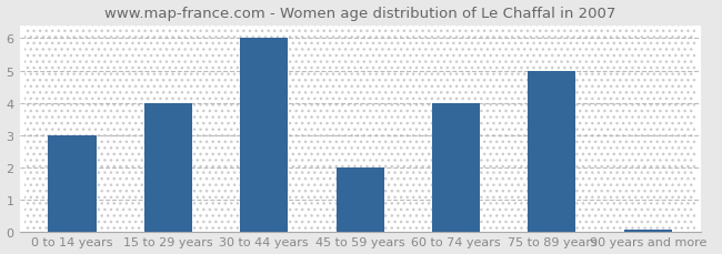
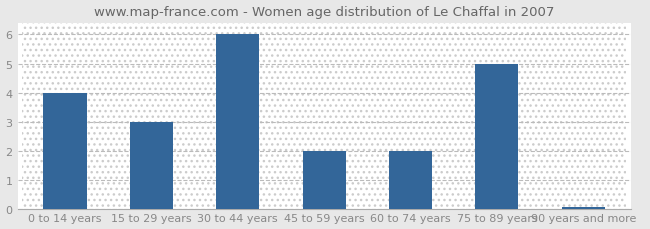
0 to 14 years: 3.00 -> 4.00
15 to 29 years: 4.00 -> 3.00
60 to 74 years: 4.00 -> 2.00
